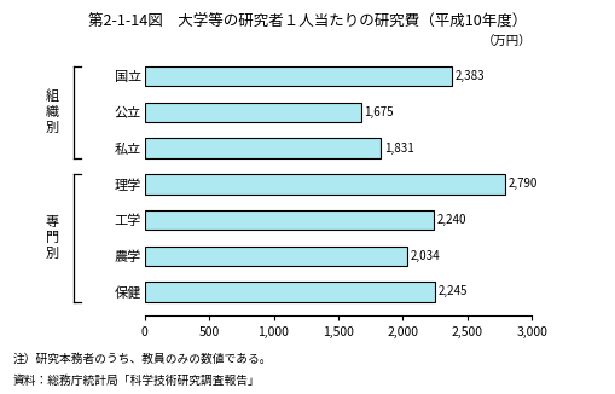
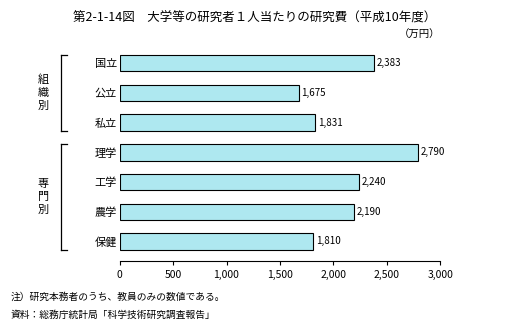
農学: 2,034 -> 2,190
保健: 2,245 -> 1,810
